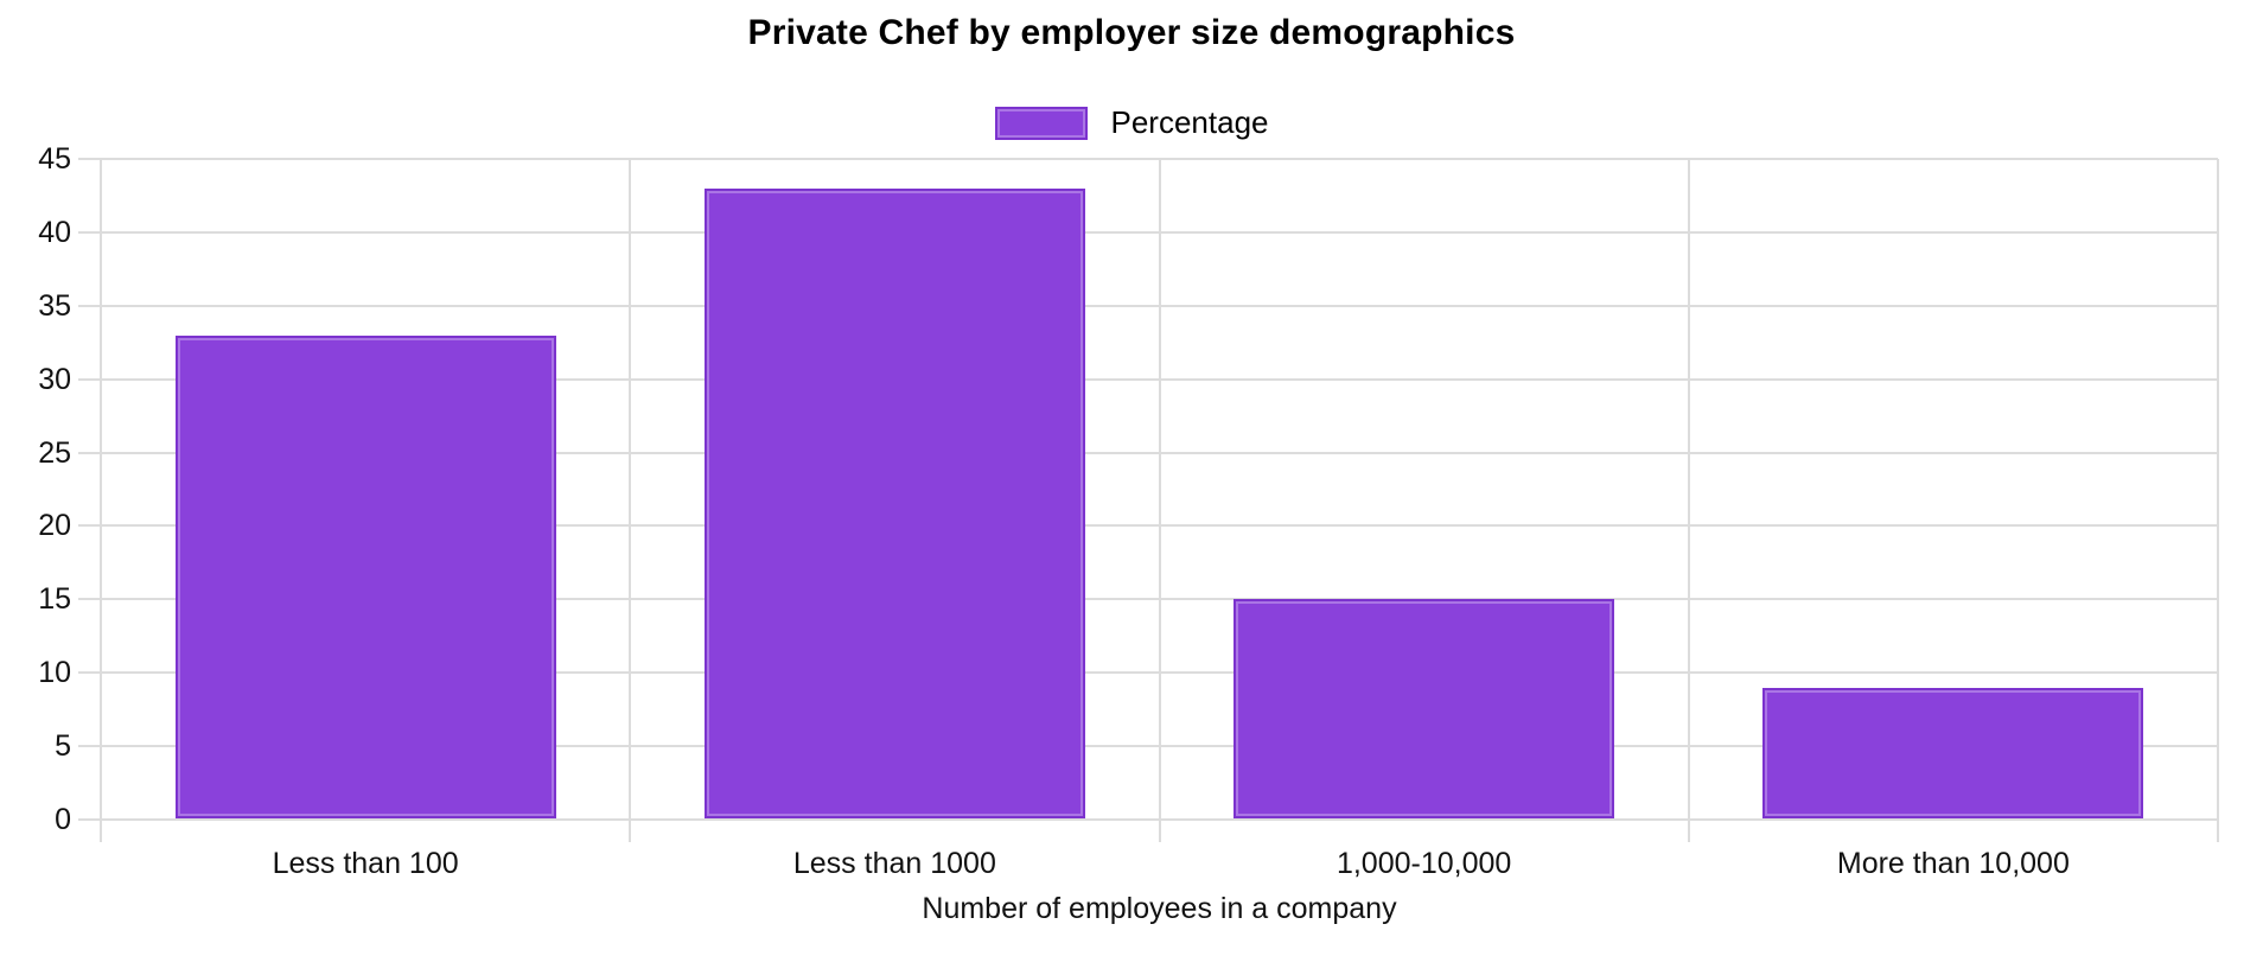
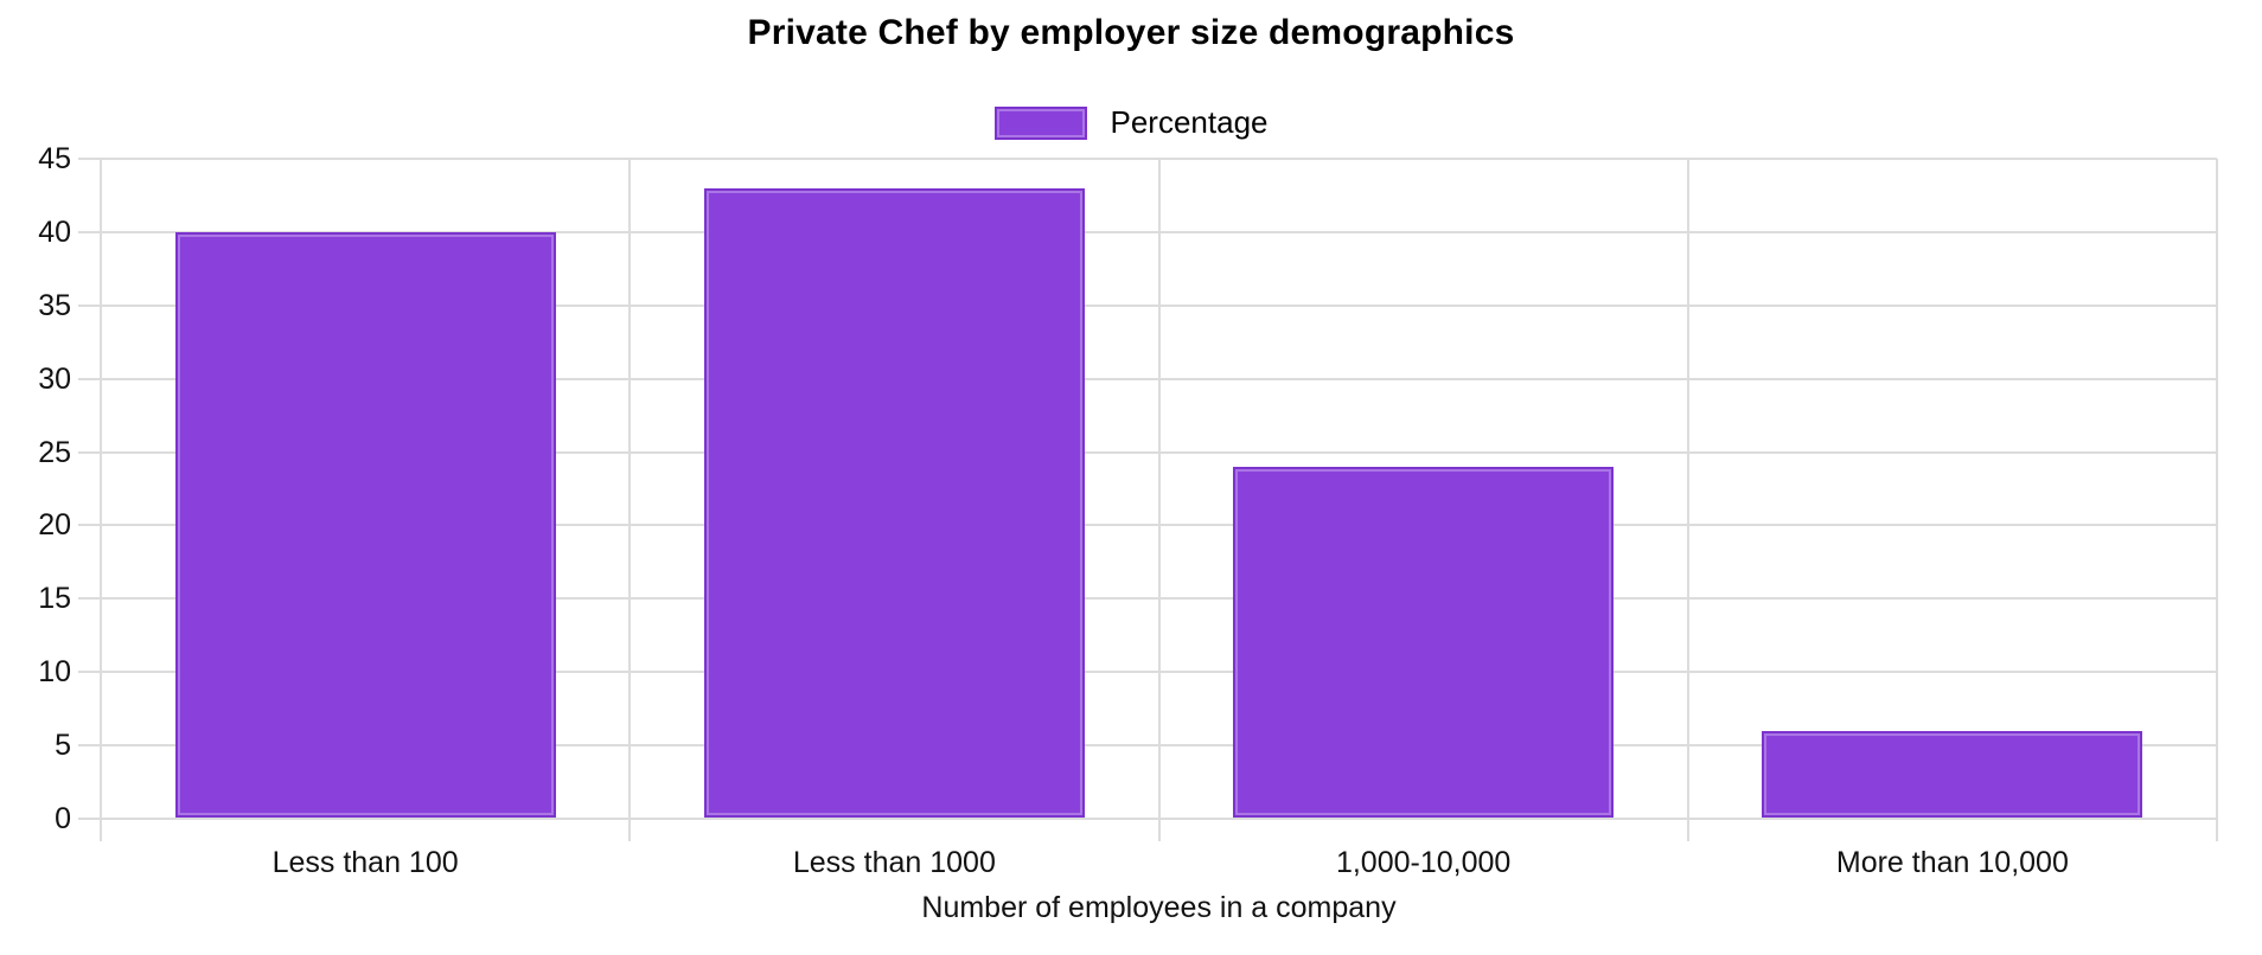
Less than 100: 33 -> 40
1,000-10,000: 15 -> 24
More than 10,000: 9 -> 6
